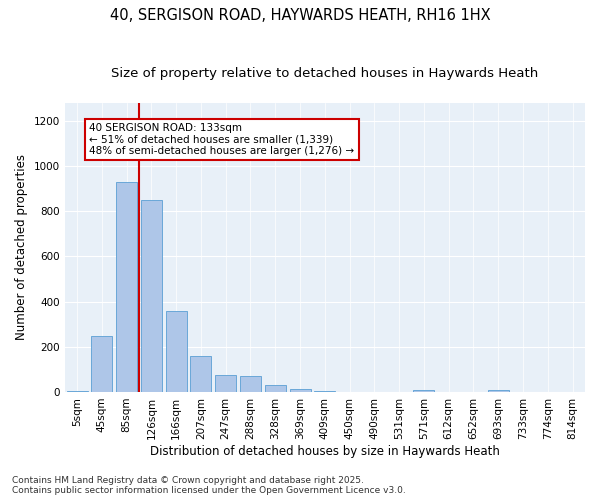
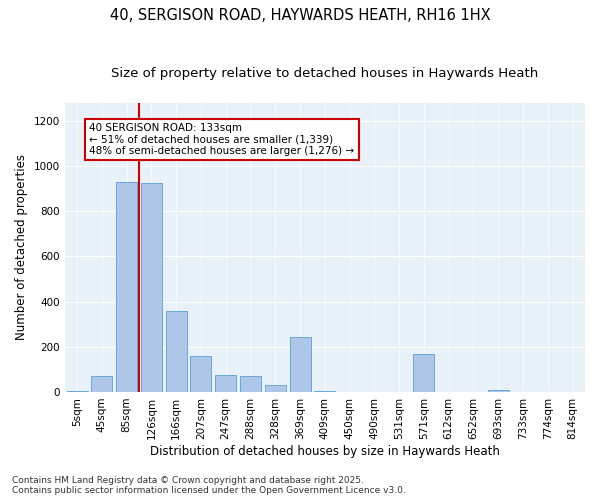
45sqm: 248 -> 70
126sqm: 848 -> 925
369sqm: 13 -> 245
571sqm: 7 -> 170
